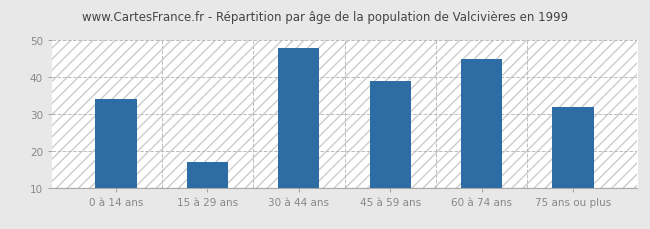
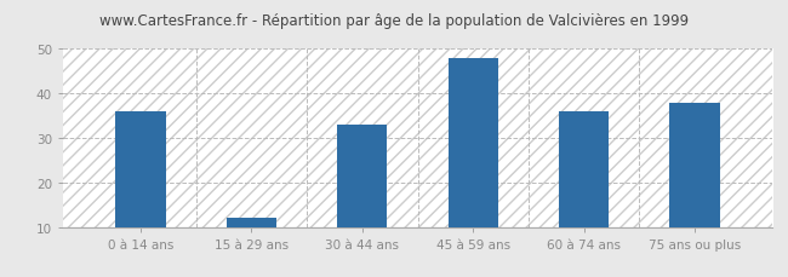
0 à 14 ans: 34 -> 36
15 à 29 ans: 17 -> 12
30 à 44 ans: 48 -> 33
45 à 59 ans: 39 -> 48
60 à 74 ans: 45 -> 36
75 ans ou plus: 32 -> 38
